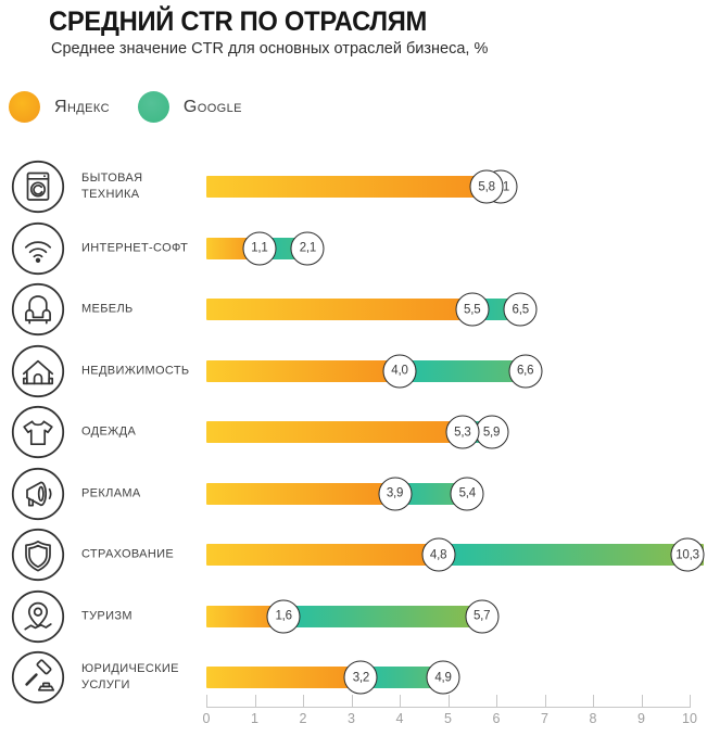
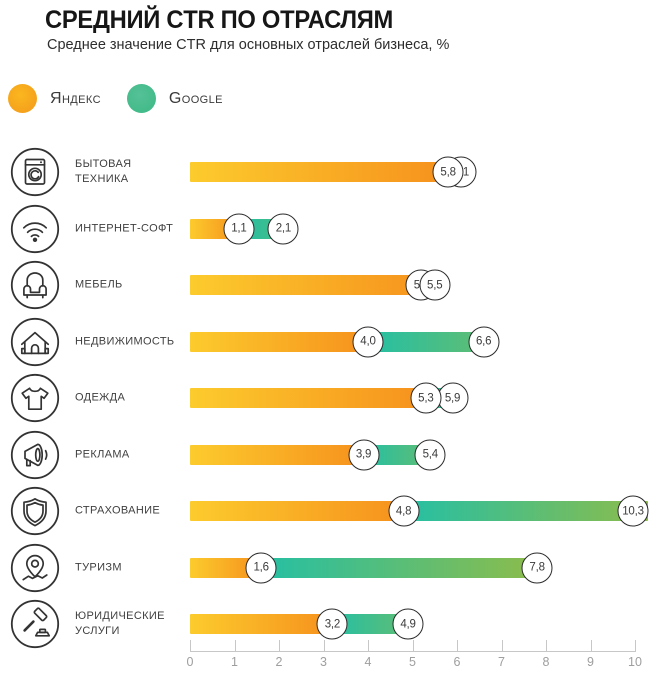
Google/МЕБЕЛЬ: 6,5 -> 5,2
Google/ТУРИЗМ: 5,7 -> 7,8
